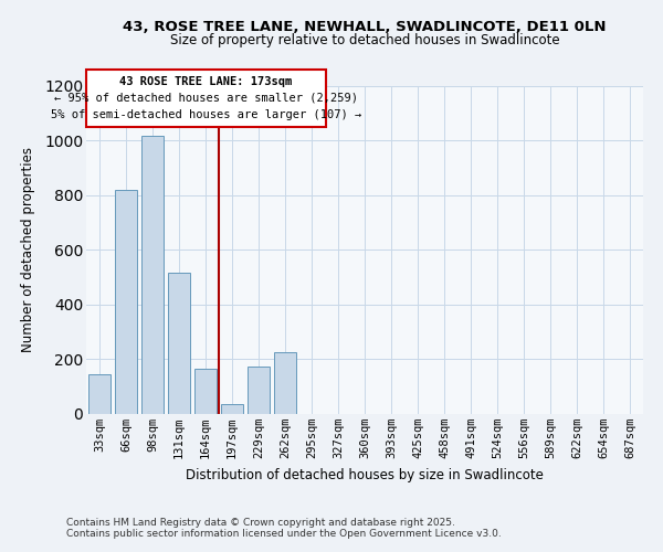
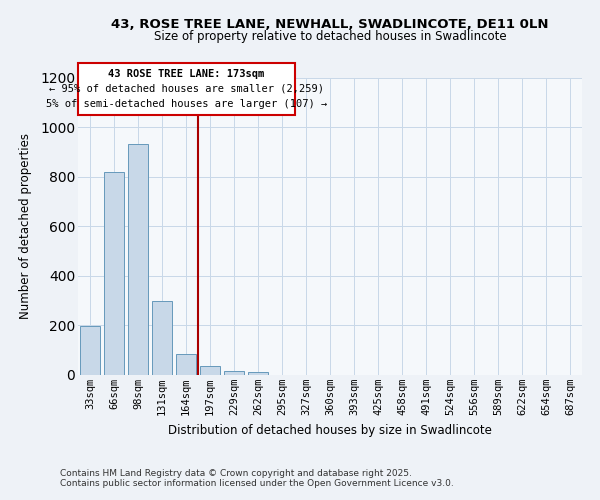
33sqm: 145 -> 197
98sqm: 1015 -> 930
131sqm: 515 -> 300
164sqm: 165 -> 85
229sqm: 175 -> 18
262sqm: 225 -> 14
